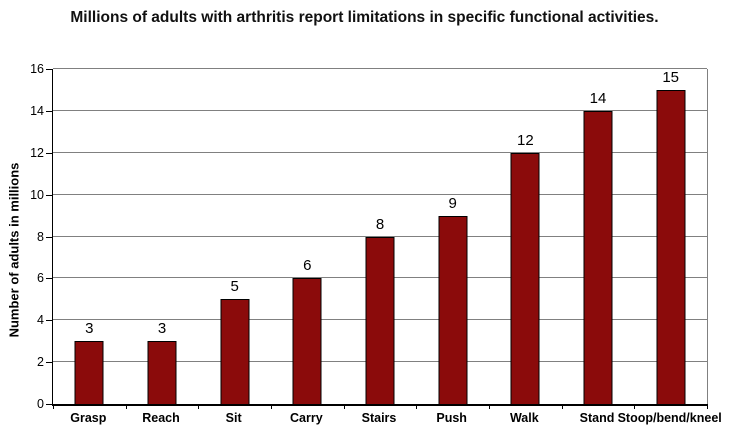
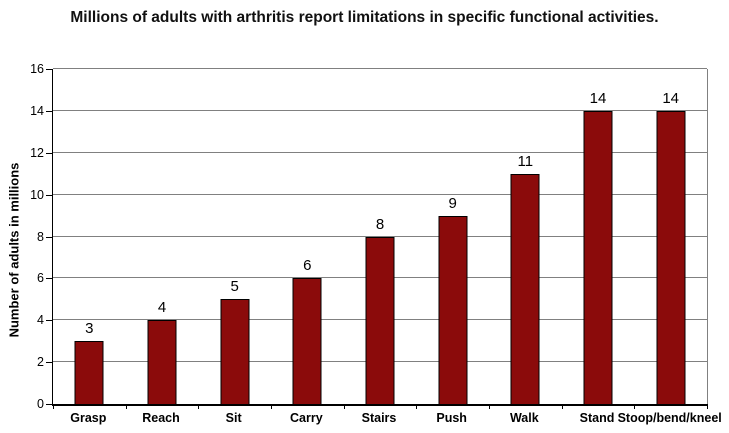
Reach: 3 -> 4
Walk: 12 -> 11
Stoop/bend/kneel: 15 -> 14
